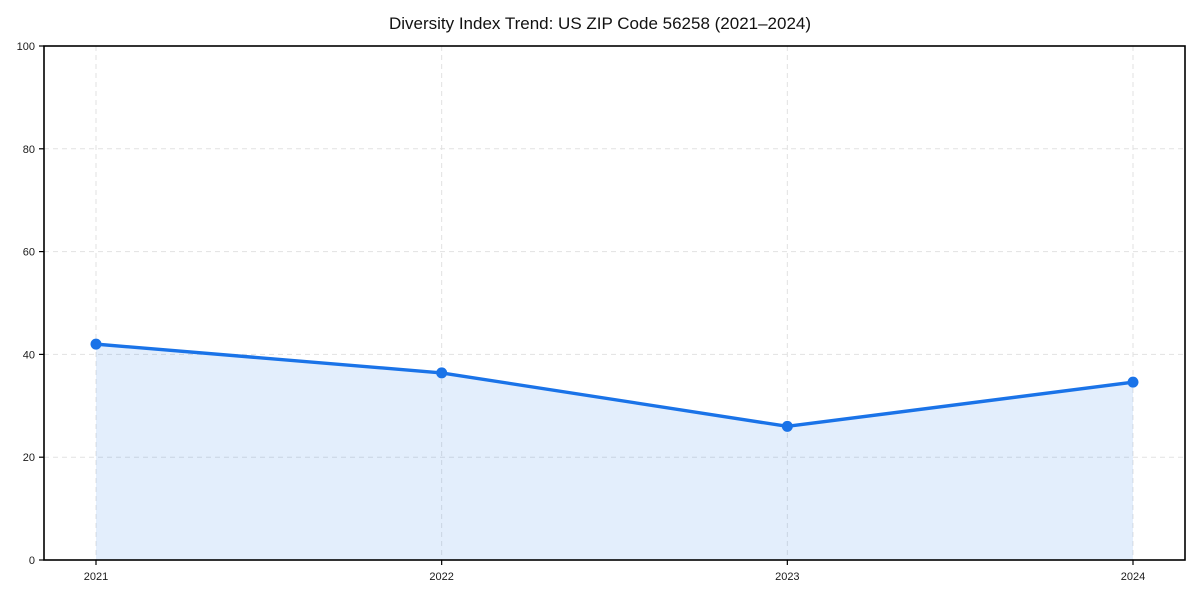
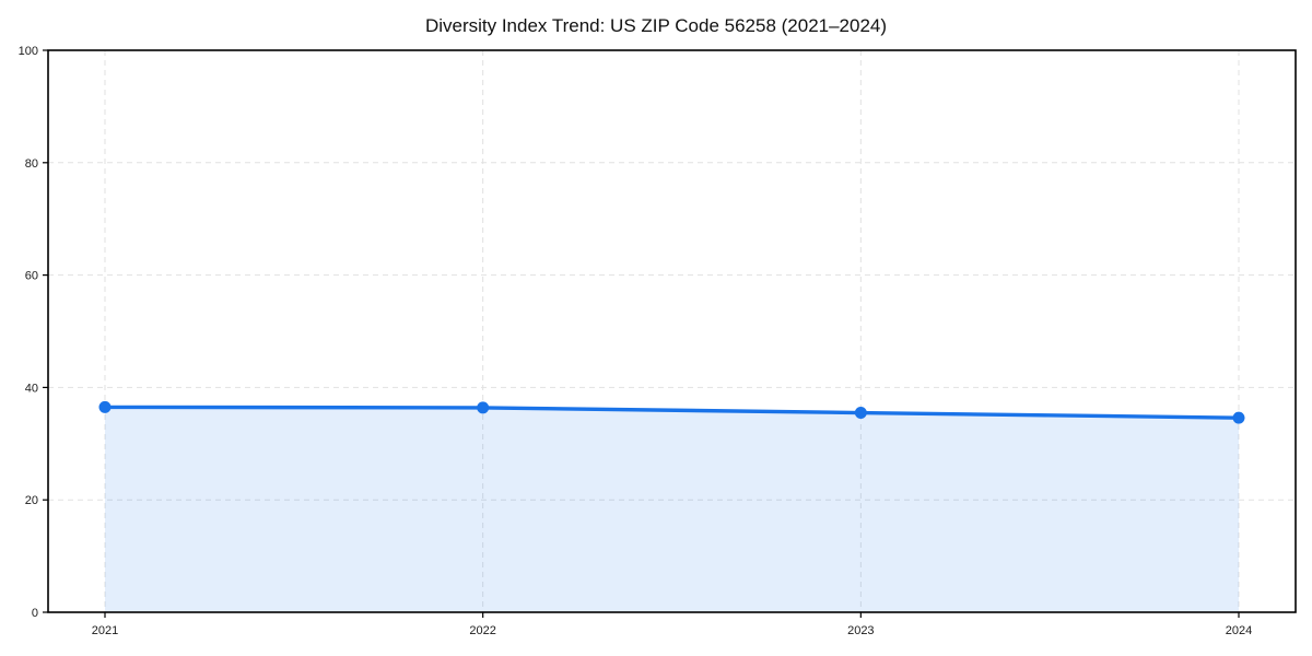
2021: 42 -> 36
2023: 26 -> 36
